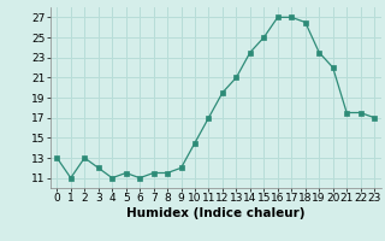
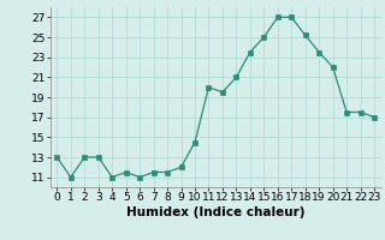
3: 12.0 -> 13.0
11: 17.0 -> 20.0
18: 26.5 -> 25.2
